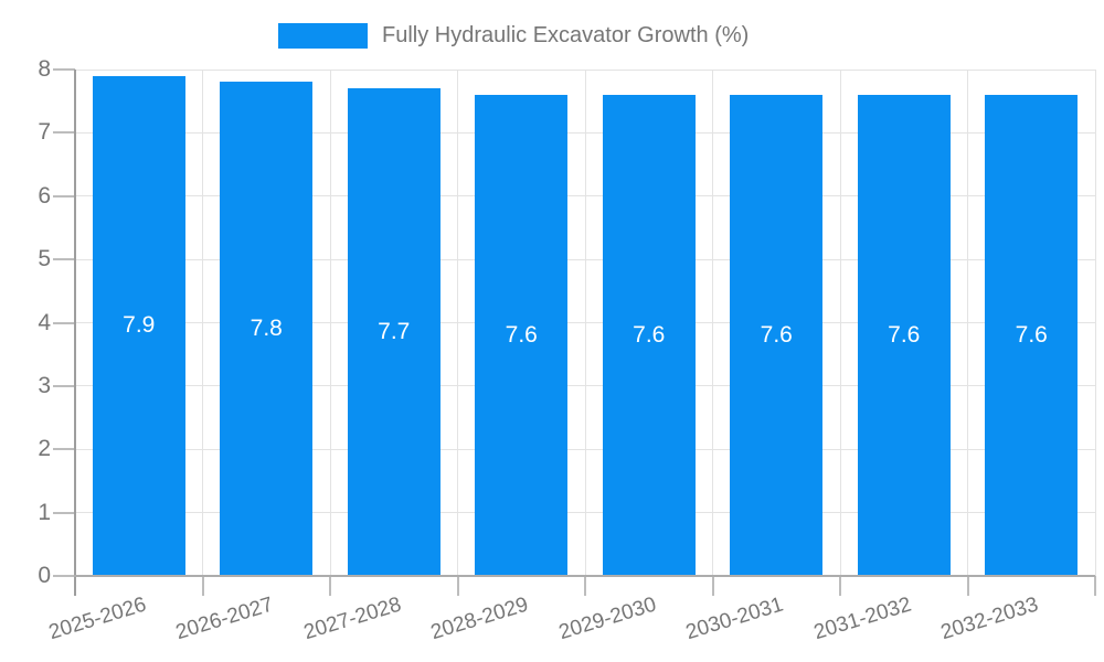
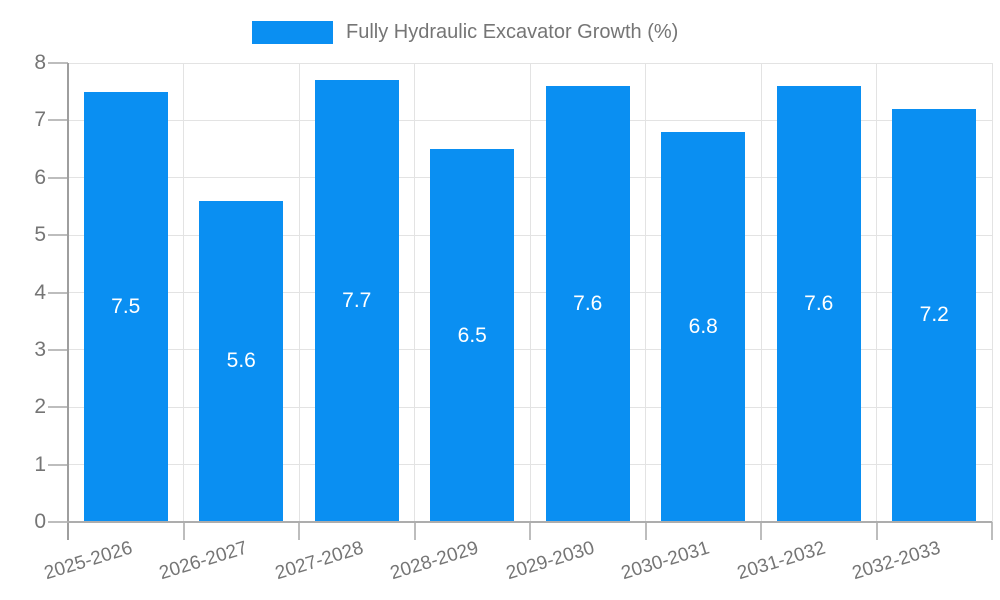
2025-2026: 7.9 -> 7.5
2026-2027: 7.8 -> 5.6
2028-2029: 7.6 -> 6.5
2030-2031: 7.6 -> 6.8
2032-2033: 7.6 -> 7.2
